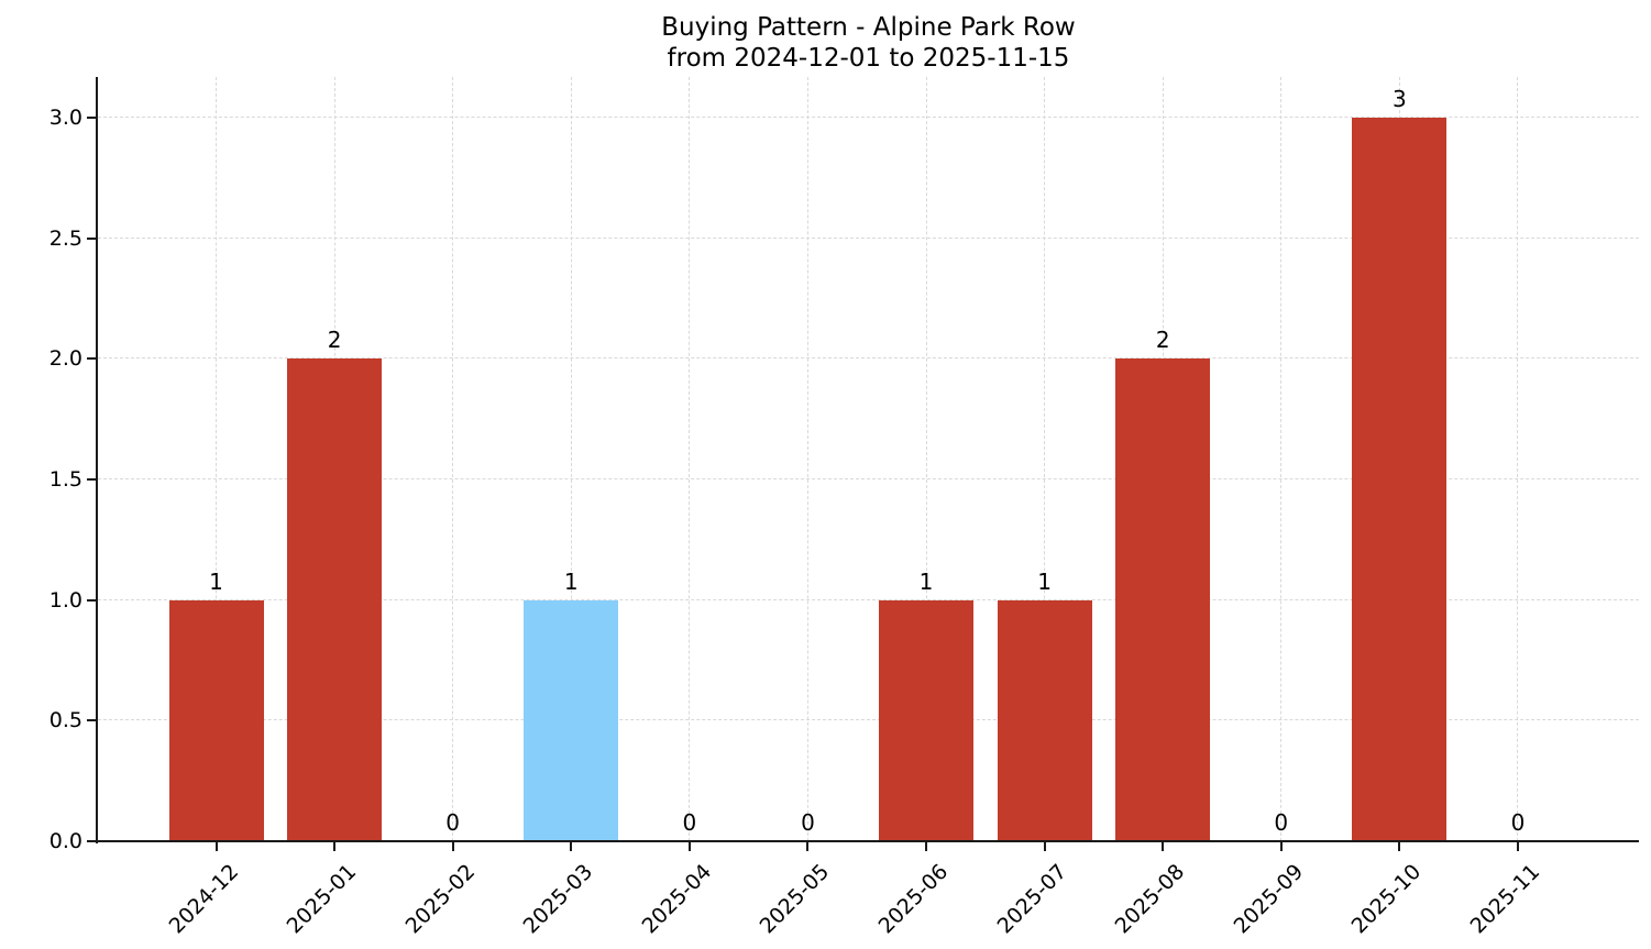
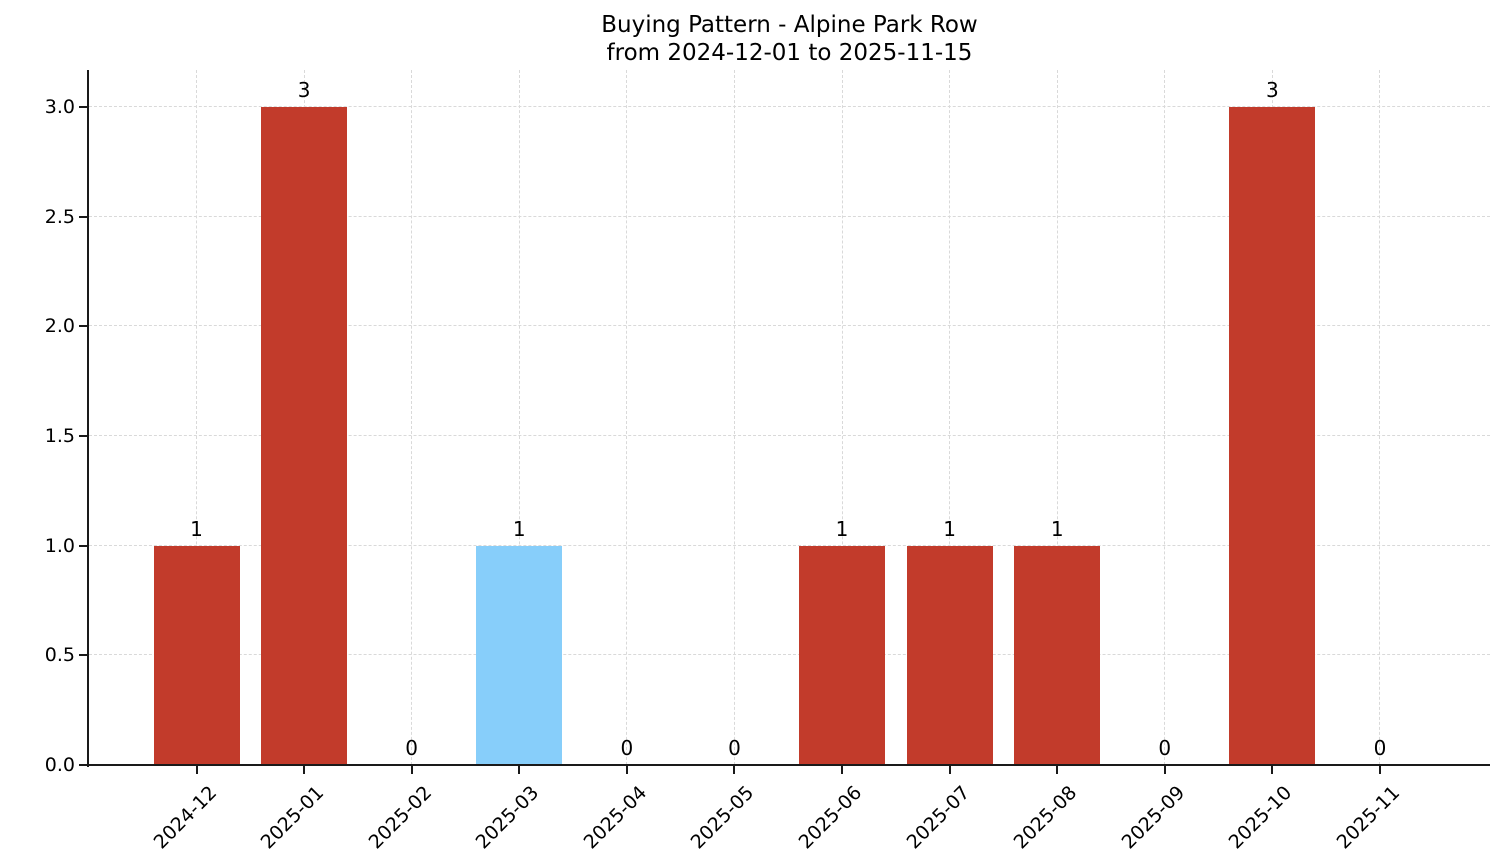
2025-01: 2 -> 3
2025-08: 2 -> 1
